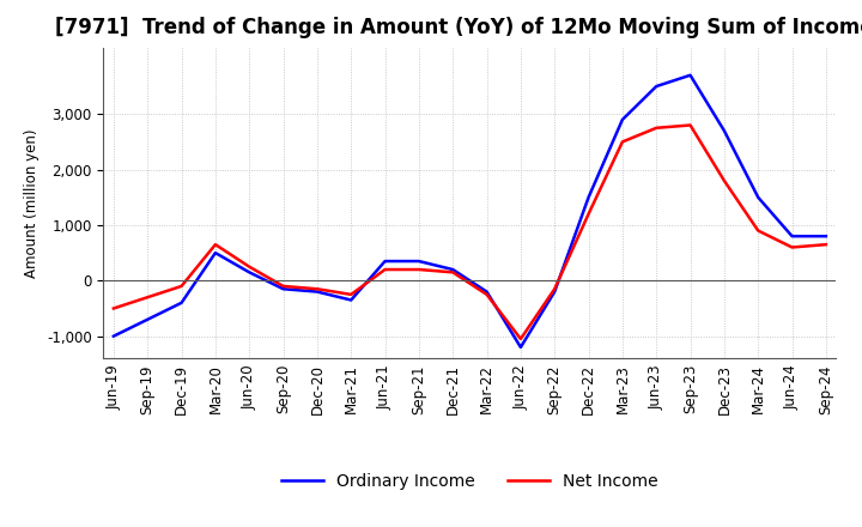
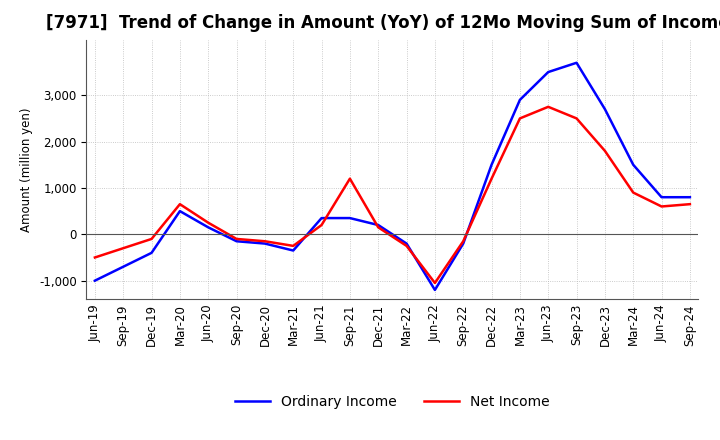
Net Income/Sep-21: 200 -> 1,200
Net Income/Sep-23: 2,800 -> 2,500
